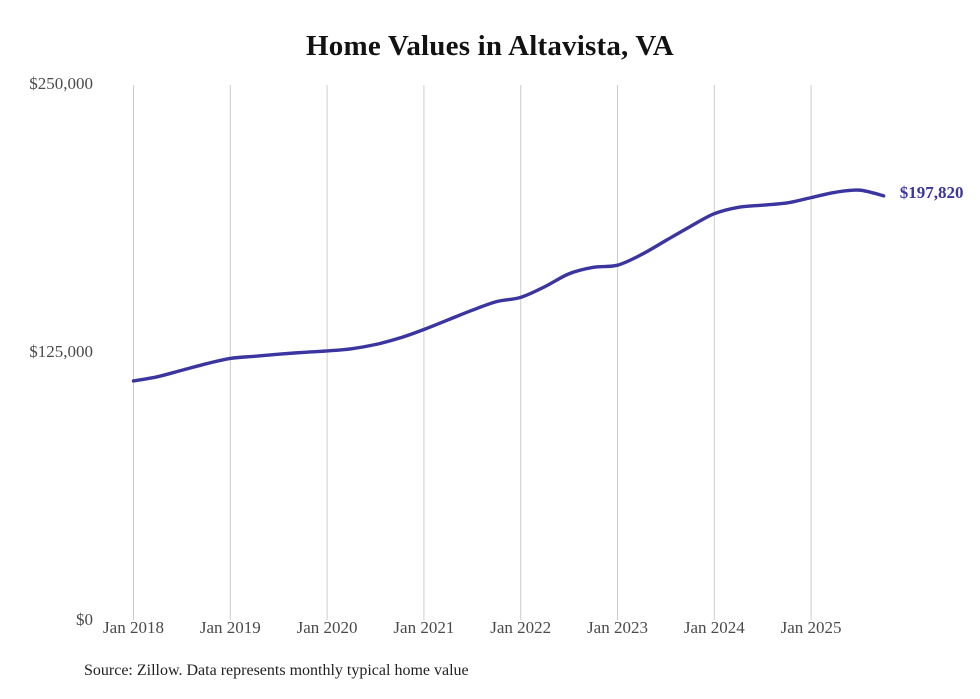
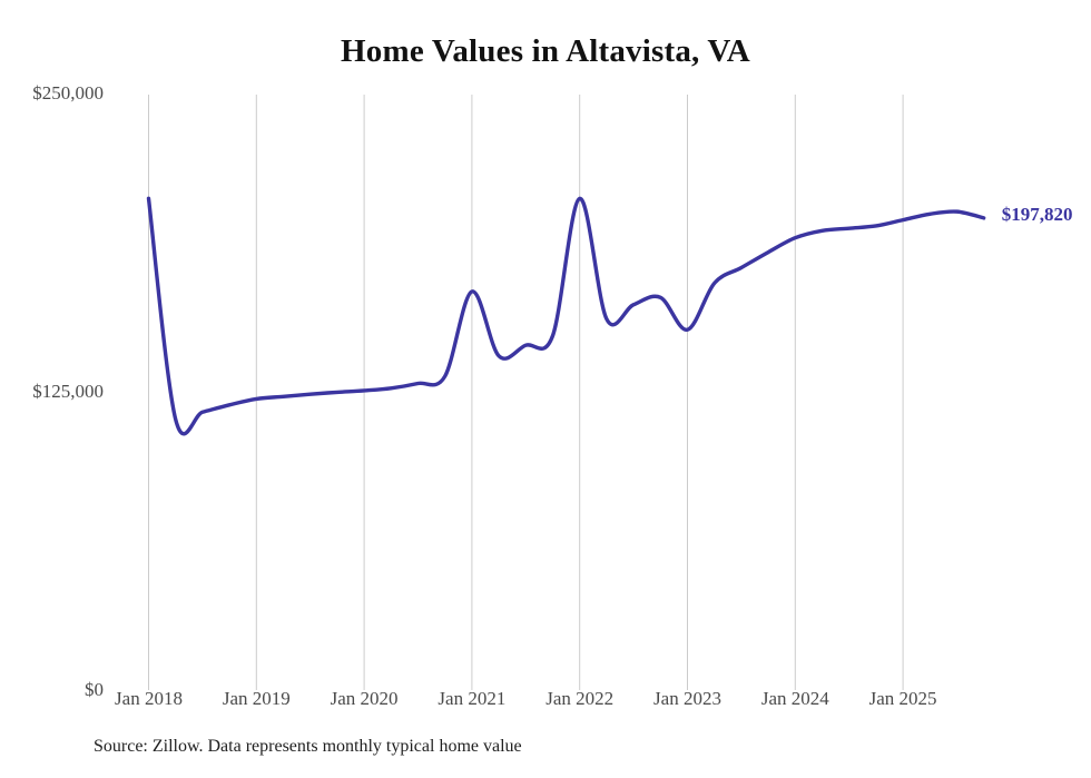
Jan 2018: $112000 -> $206000
Jan 2021: $136000 -> $167000
Jan 2022: $150000 -> $206000
Jan 2023: $166000 -> $151000
